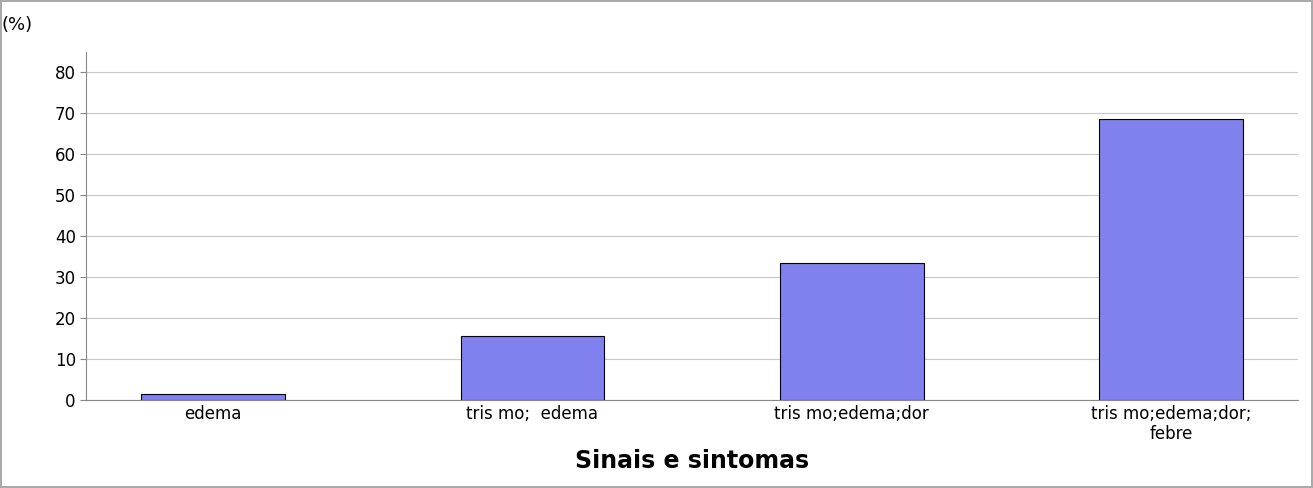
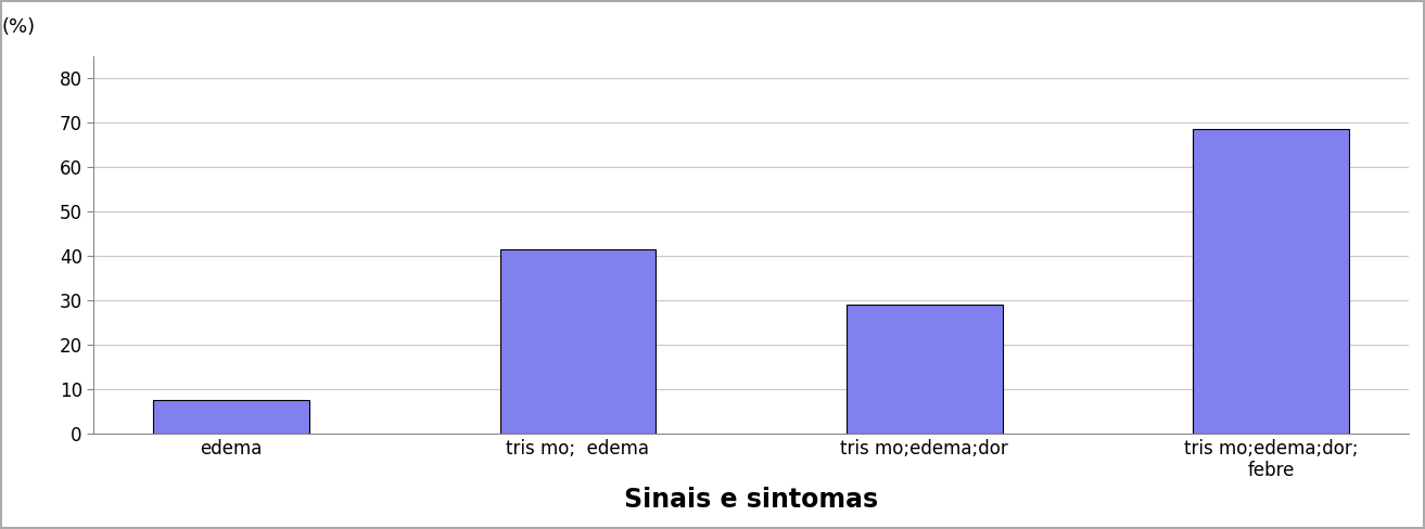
edema: 1.5 -> 7.5
tris mo; edema: 15.5 -> 41.5
tris mo;edema;dor: 33.5 -> 29.0
